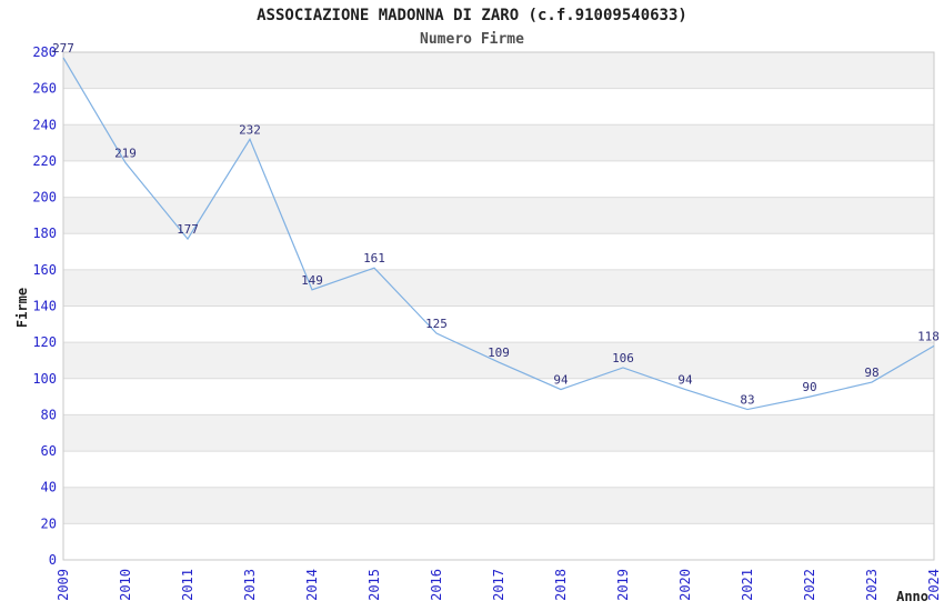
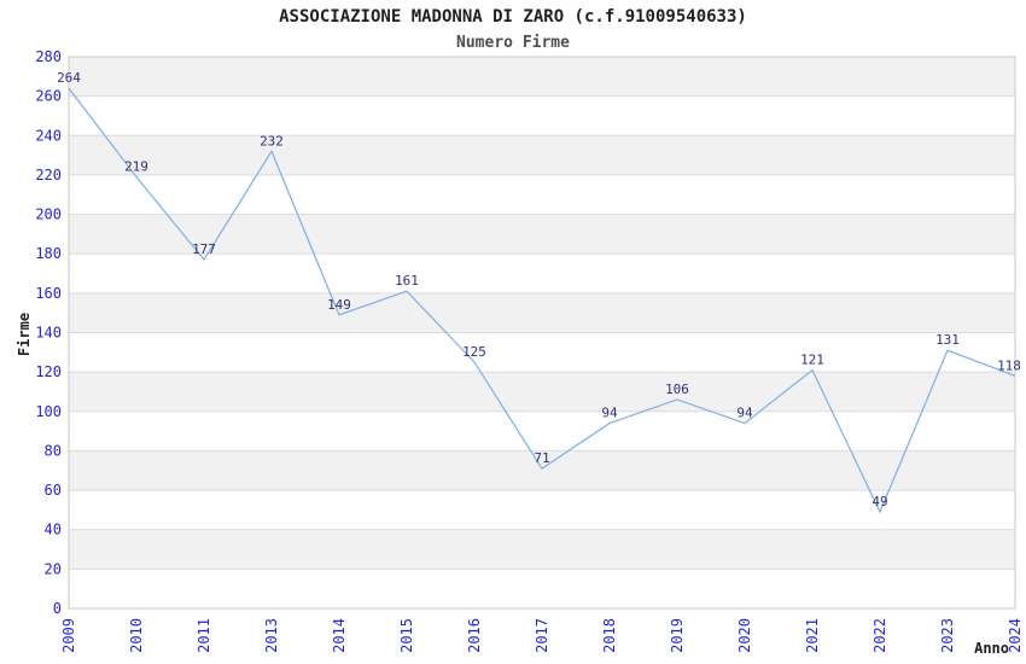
2009: 277 -> 264
2017: 109 -> 71
2021: 83 -> 121
2022: 90 -> 49
2023: 98 -> 131
